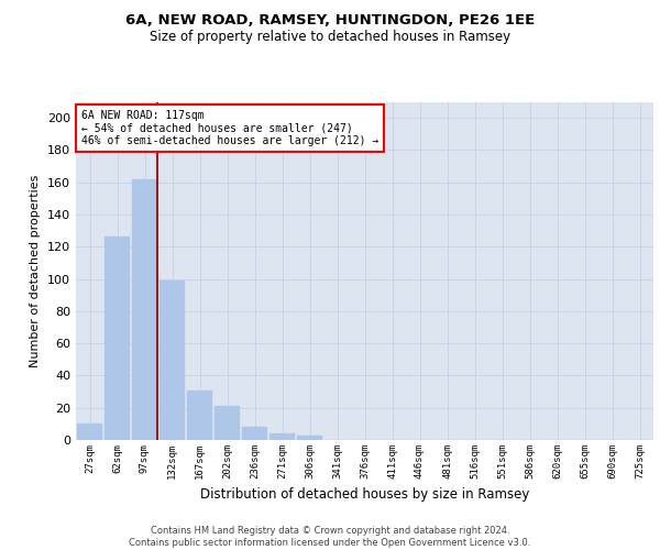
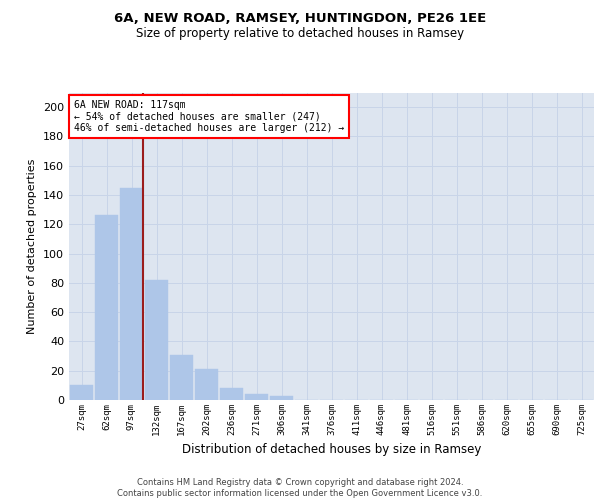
97sqm: 162 -> 145
132sqm: 99 -> 82
